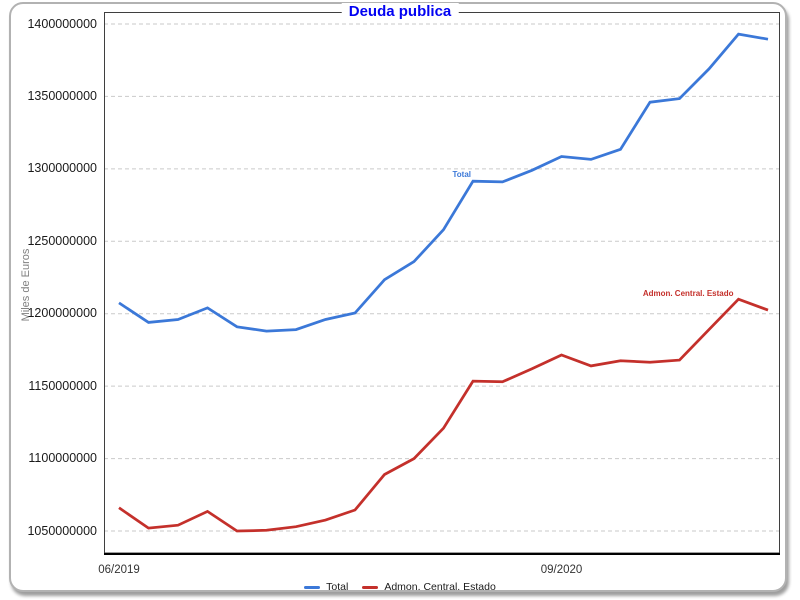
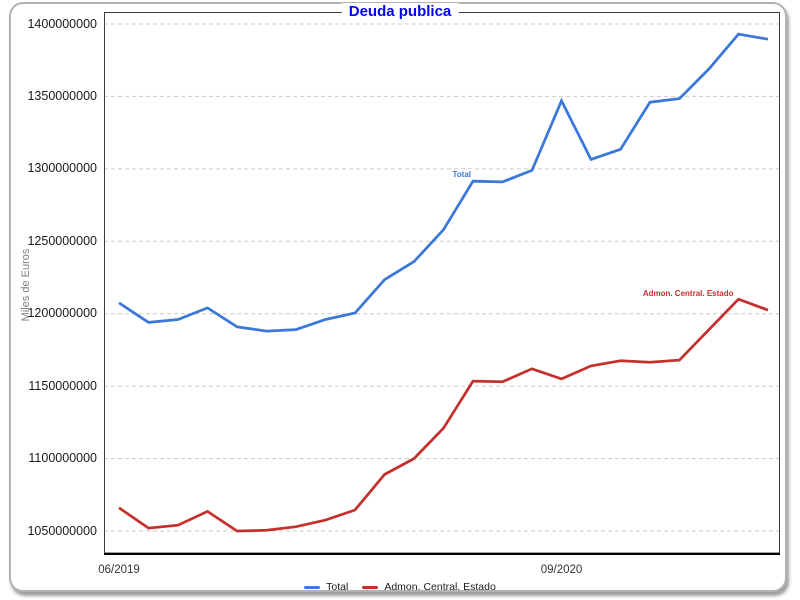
Total/09/2020: 1308000000 -> 1347000000
Admon. Central. Estado/09/2020: 1172000000 -> 1155000000
